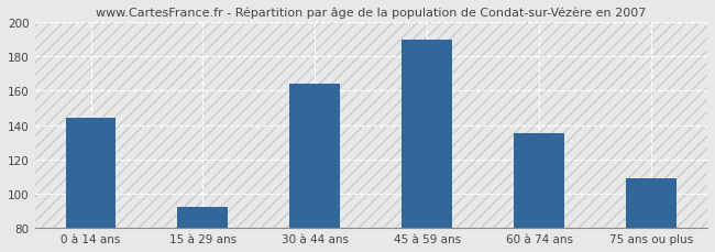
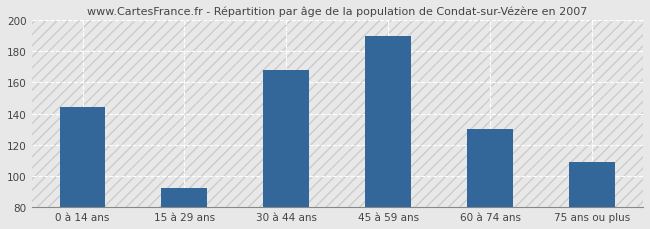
30 à 44 ans: 164 -> 168
60 à 74 ans: 135 -> 130
